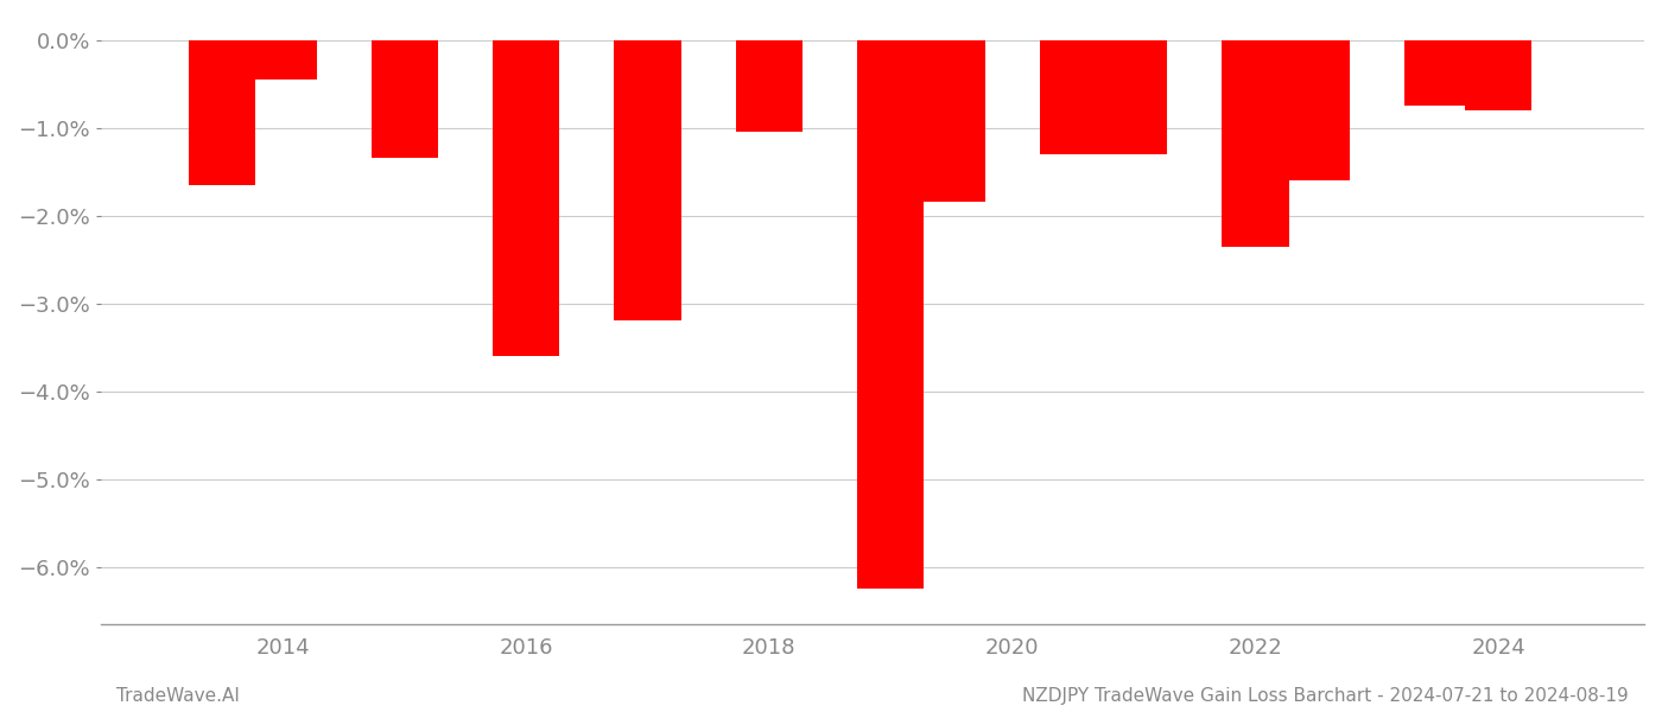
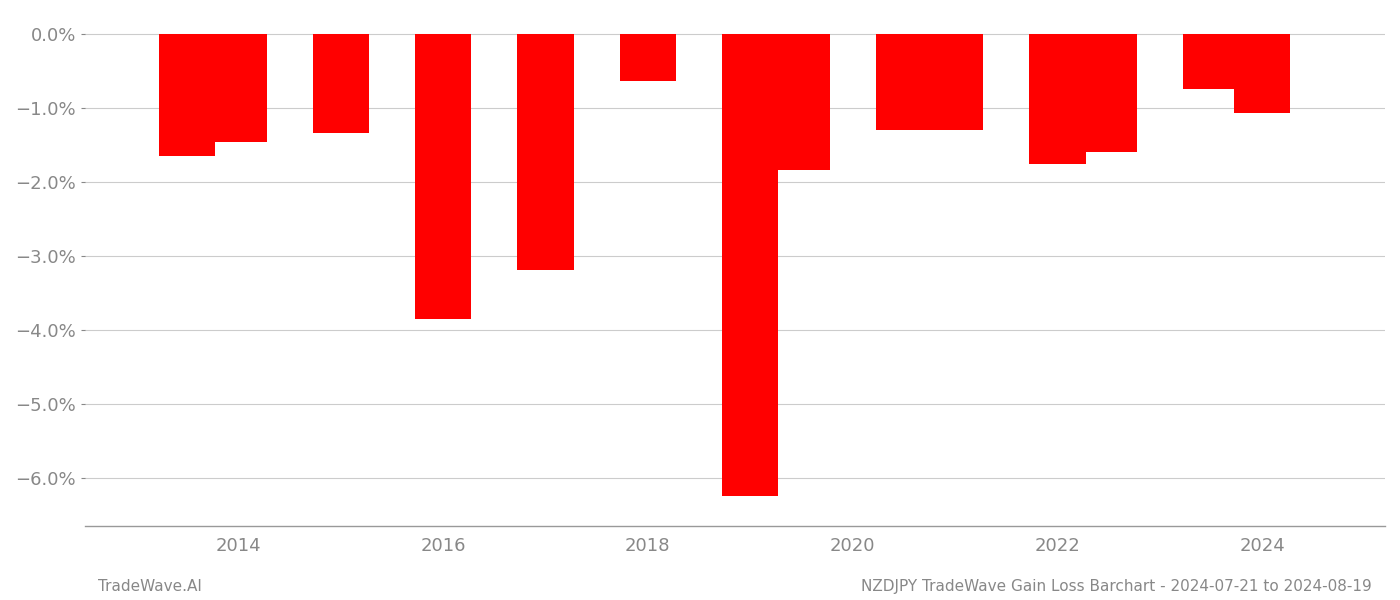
2014: -0.45% -> -1.46%
2016: -3.60% -> -3.86%
2018: -1.05% -> -0.64%
2022: -2.35% -> -1.76%
2024: -0.80% -> -1.08%
